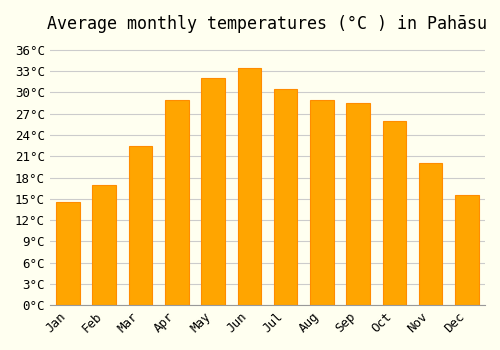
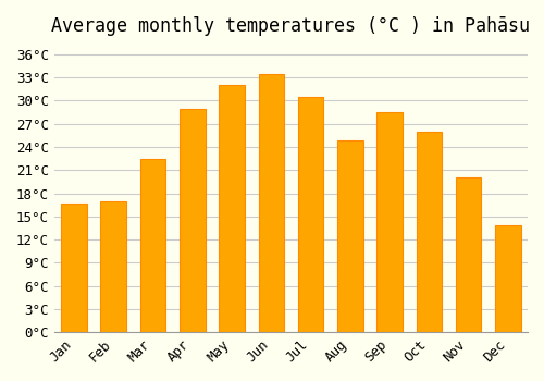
Jan: 14.5°C -> 16.6°C
Aug: 29.0°C -> 24.8°C
Dec: 15.5°C -> 13.8°C
